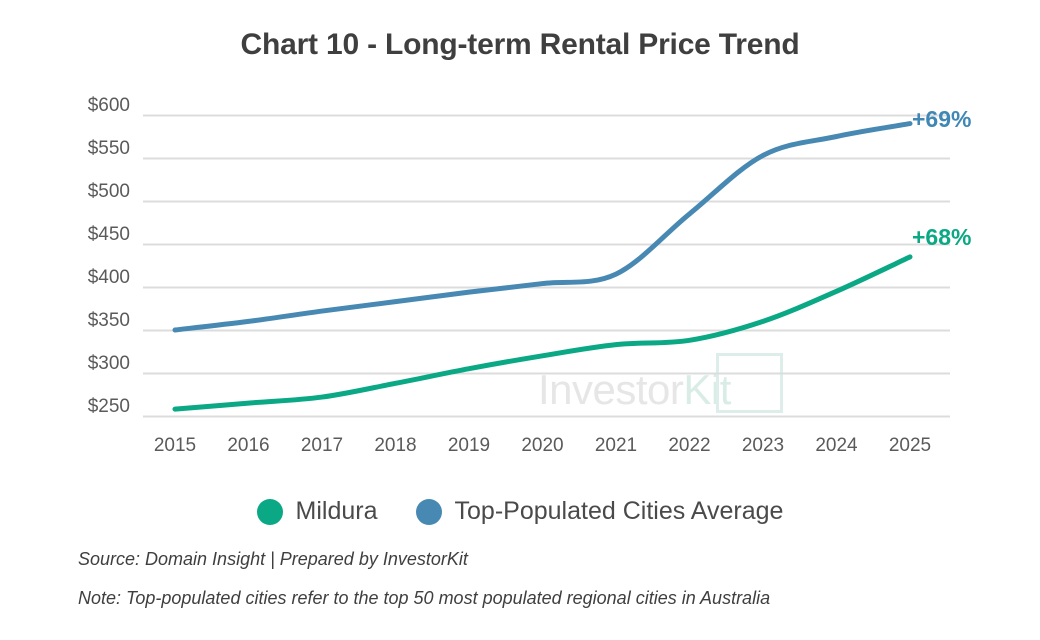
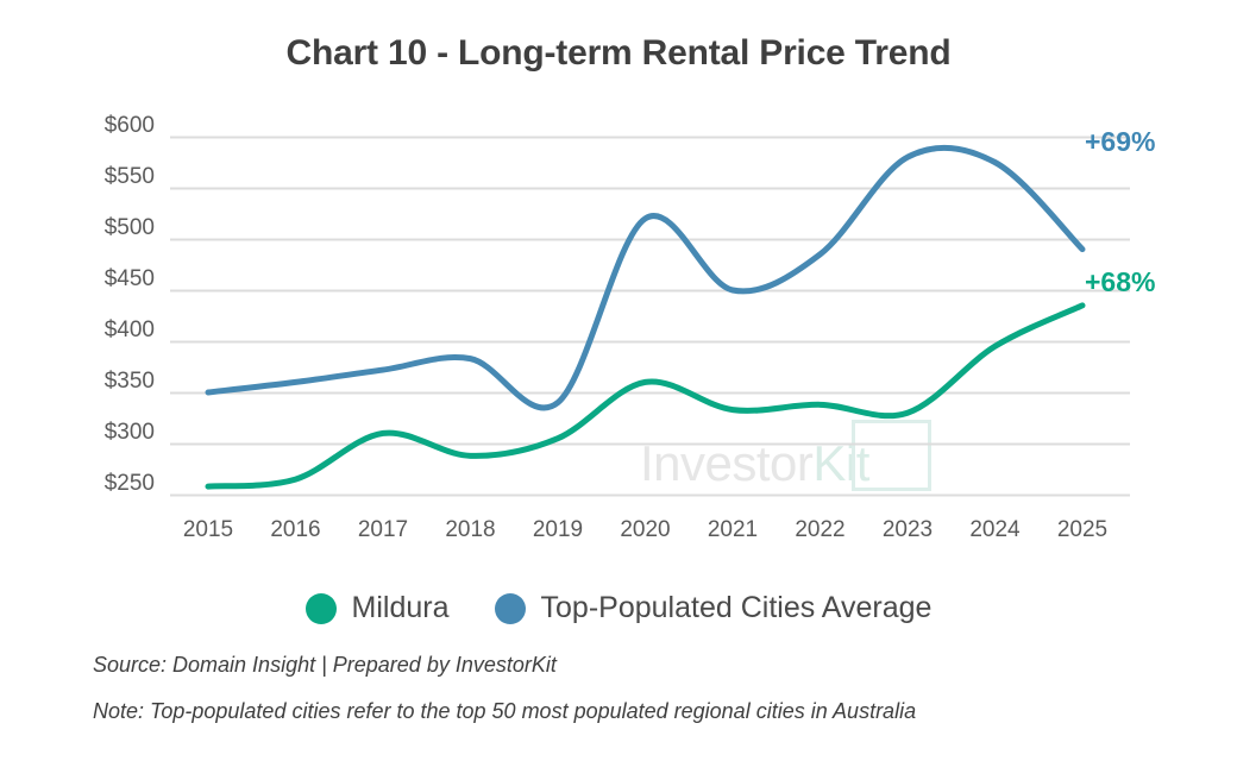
Mildura/2017: $270 -> $310
Top-Populated Cities Average/2019: $390 -> $340
Mildura/2020: $320 -> $360
Top-Populated Cities Average/2020: $400 -> $520
Top-Populated Cities Average/2021: $420 -> $450
Mildura/2023: $360 -> $330
Top-Populated Cities Average/2023: $550 -> $580
Top-Populated Cities Average/2025: $590 -> $490
